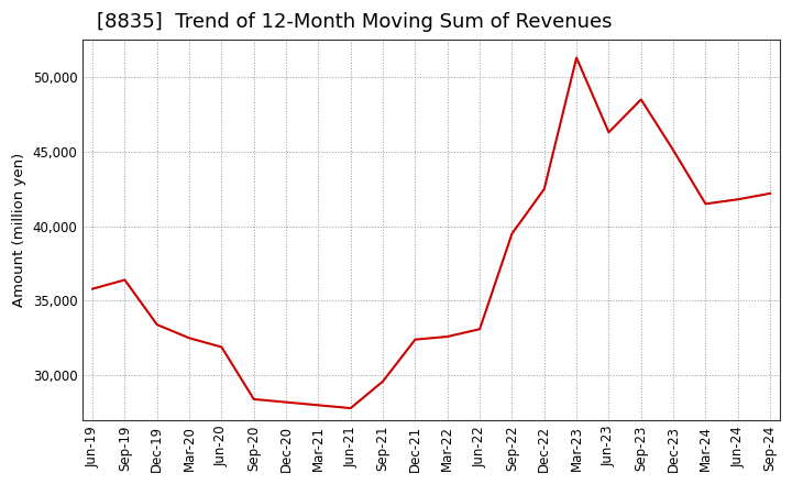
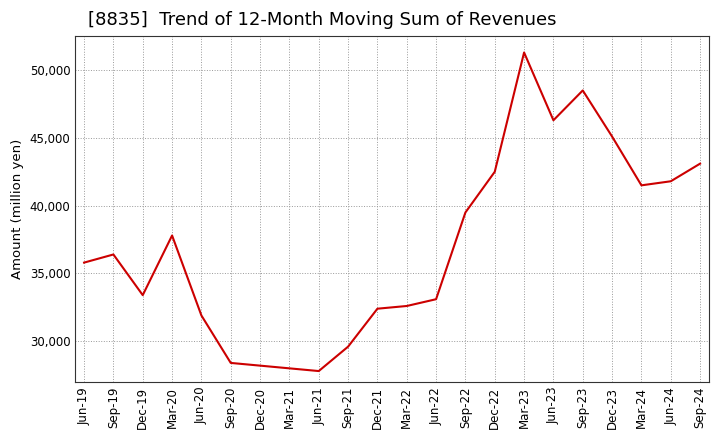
Mar-20: 32,500 -> 37,800
Sep-24: 42,200 -> 43,100
